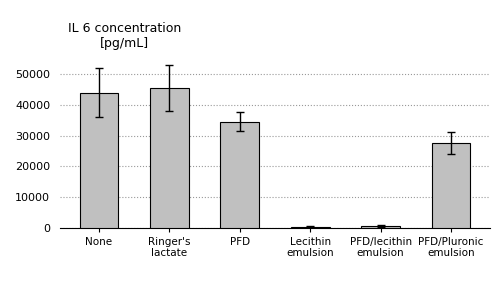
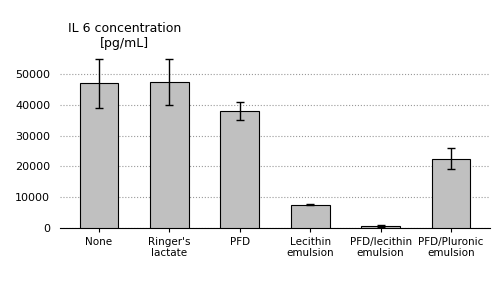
None: 44000 -> 47000
Ringer's lactate: 45500 -> 47500
PFD: 34500 -> 38000
Lecithin emulsion: 400 -> 7500
PFD/Pluronic emulsion: 27500 -> 22500
